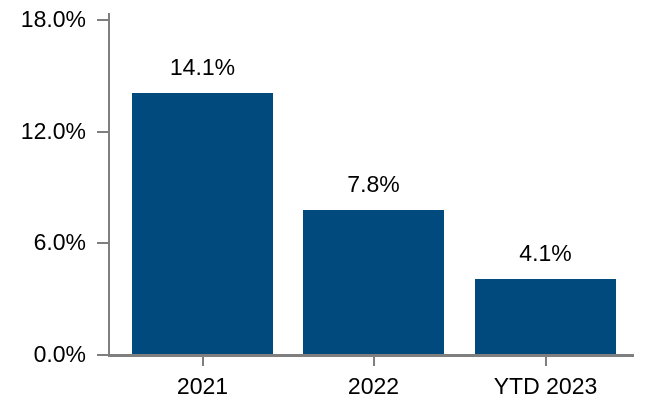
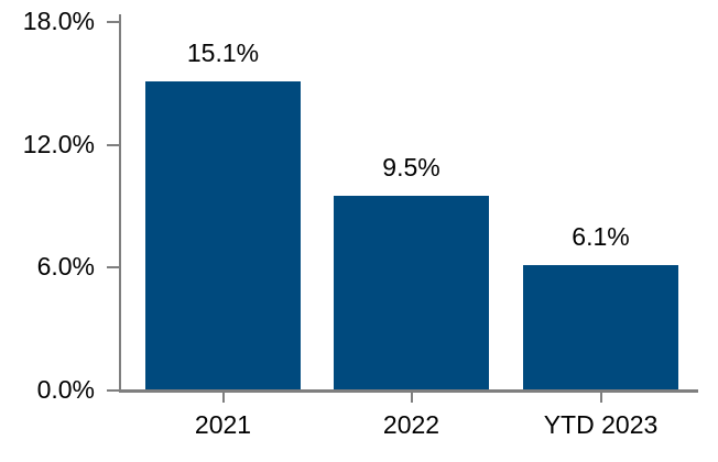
2021: 14.1% -> 15.1%
2022: 7.8% -> 9.5%
YTD 2023: 4.1% -> 6.1%
